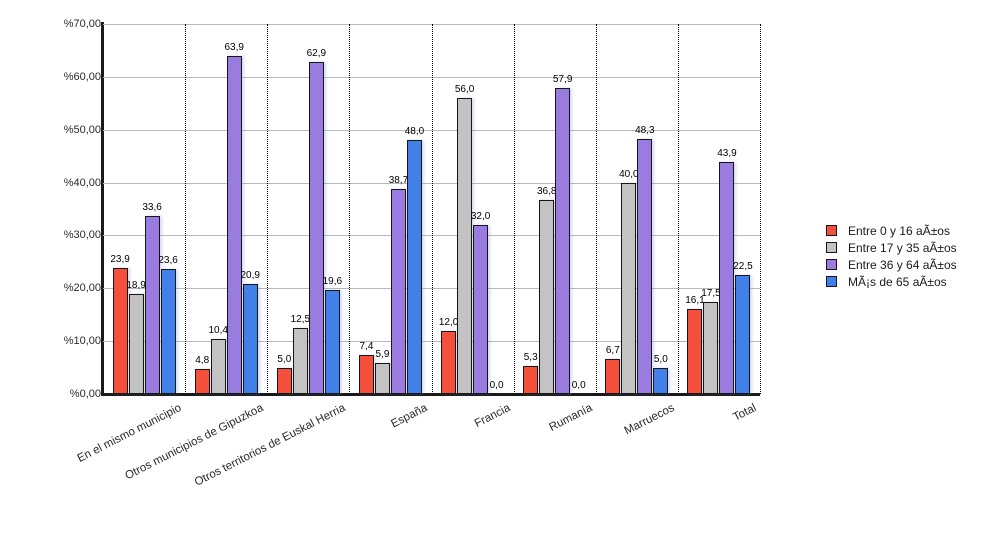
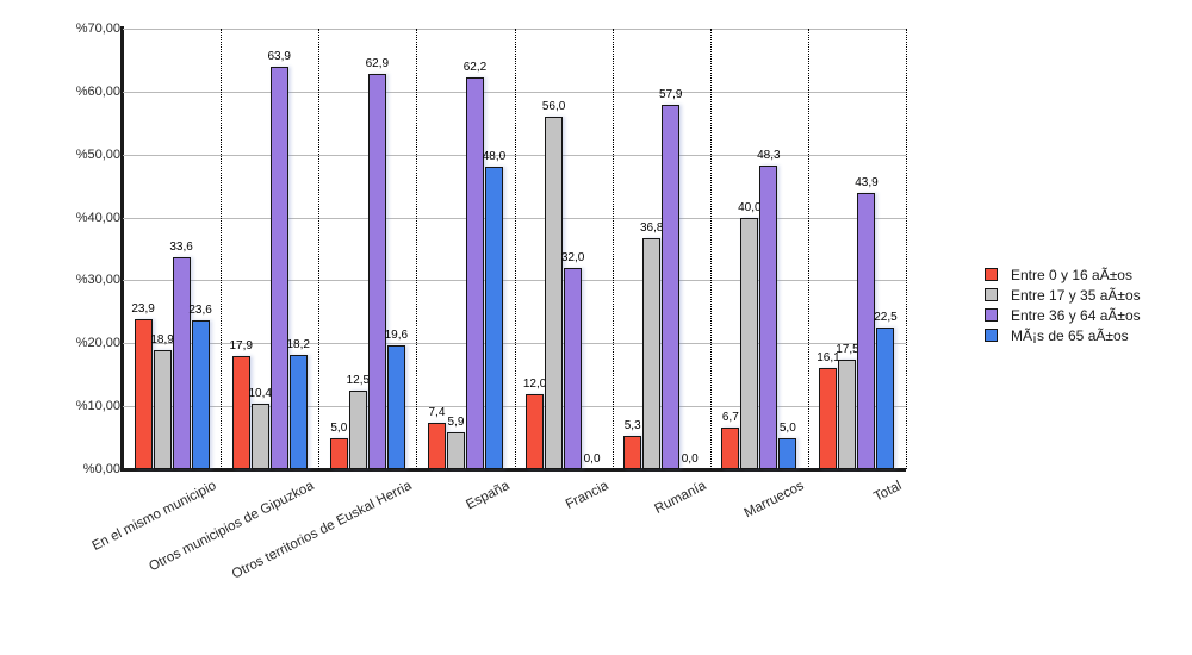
Entre 0 y 16 aÃ±os/Otros municipios de Gipuzkoa: 4,8 -> 17,9
MÃ¡s de 65 aÃ±os/Otros municipios de Gipuzkoa: 20,9 -> 18,2
Entre 36 y 64 aÃ±os/España: 38,7 -> 62,2
